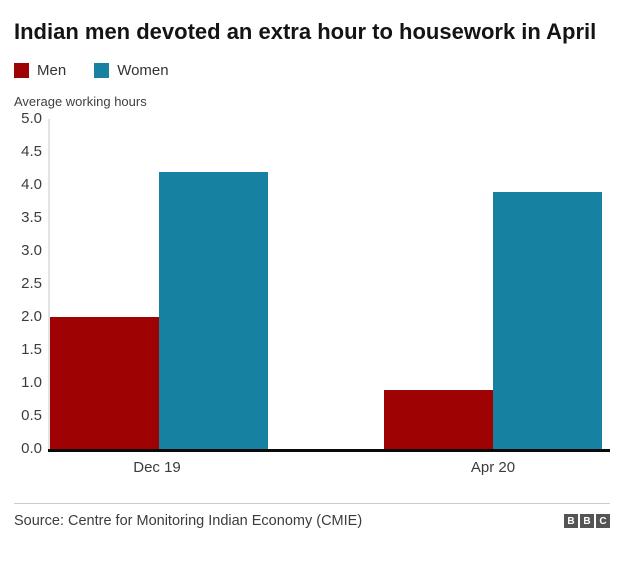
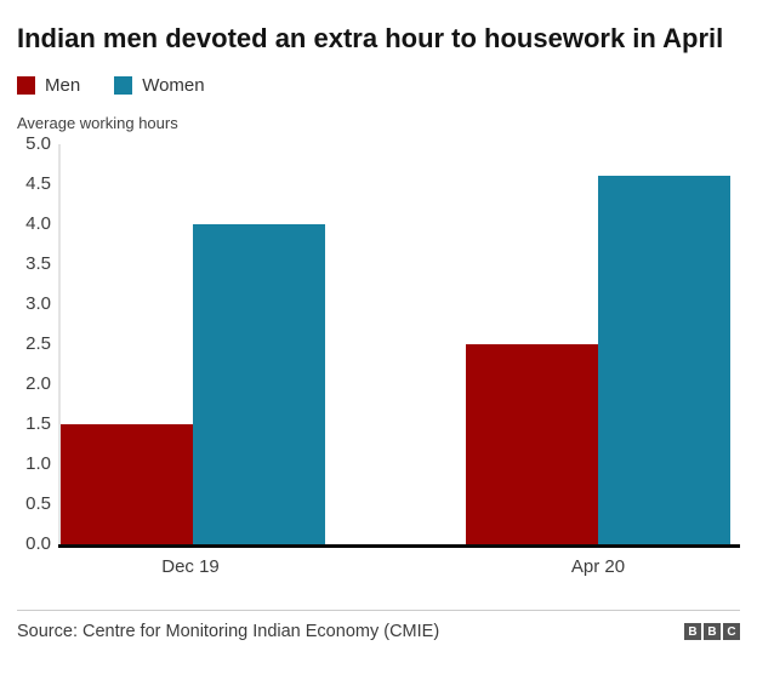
Men/Dec 19: 2.0 -> 1.5
Women/Dec 19: 4.2 -> 4.0
Men/Apr 20: 0.9 -> 2.5
Women/Apr 20: 3.9 -> 4.6
